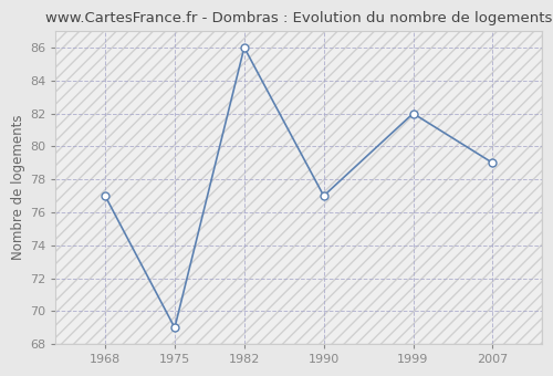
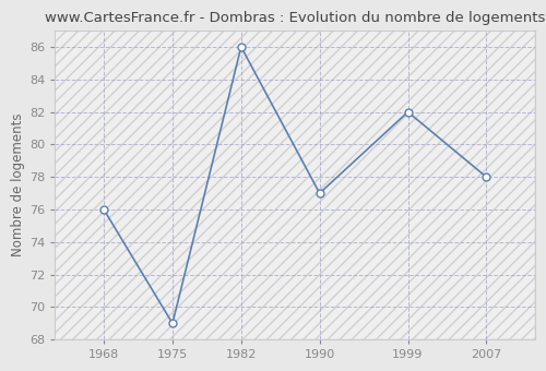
1968: 77 -> 76
2007: 79 -> 78
